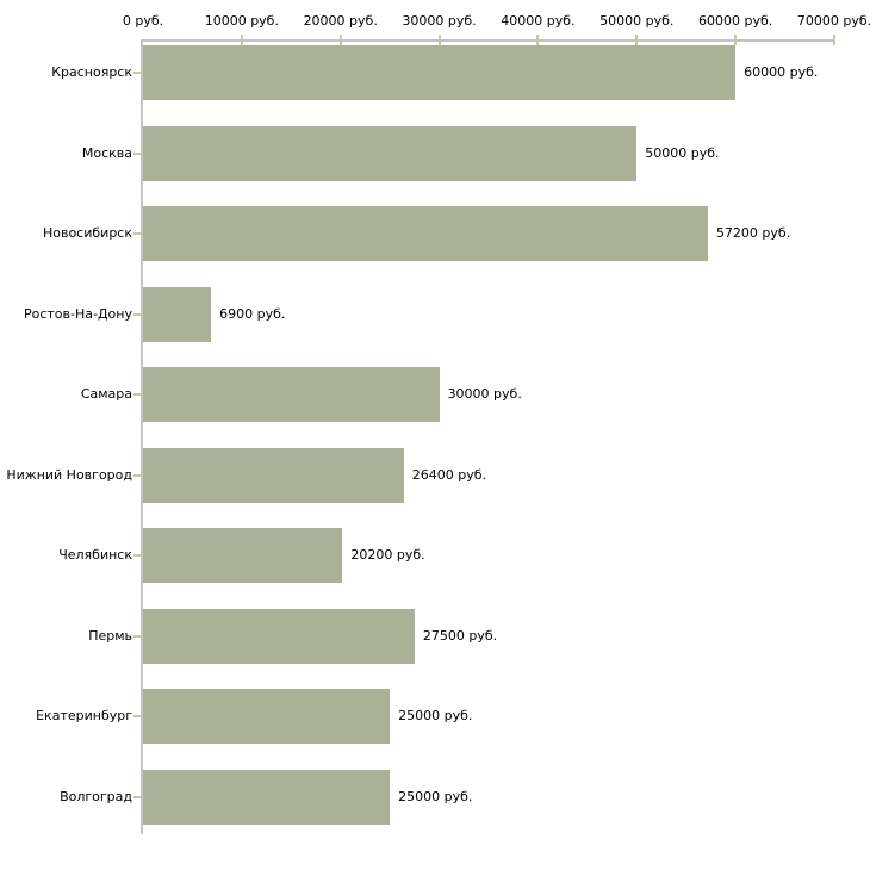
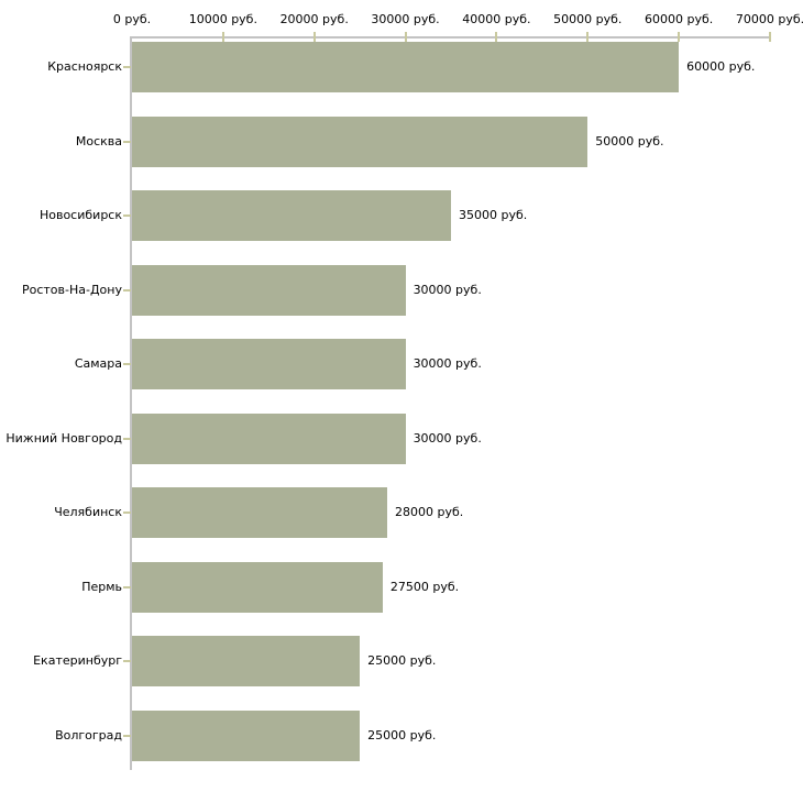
Новосибирск: 57200 -> 35000
Ростов-На-Дону: 6900 -> 30000
Нижний Новгород: 26400 -> 30000
Челябинск: 20200 -> 28000
